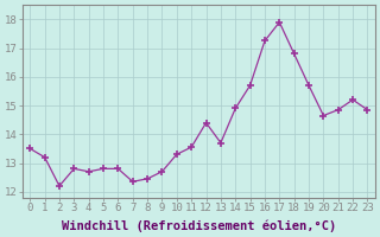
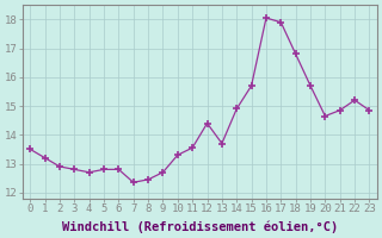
2: 12.20 -> 12.90
16: 17.25 -> 18.05
